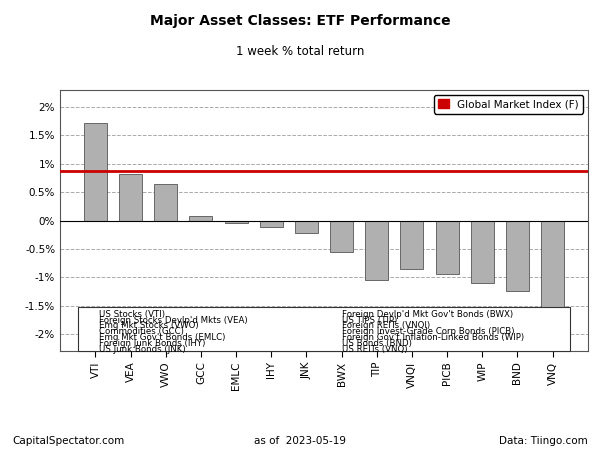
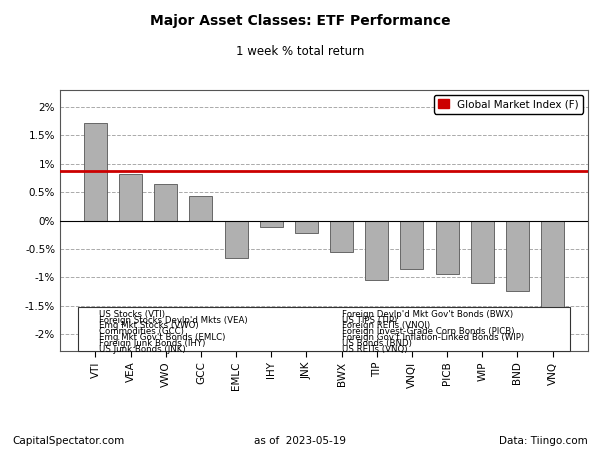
GCC: 0.08% -> 0.44%
EMLC: -0.05% -> -0.66%
